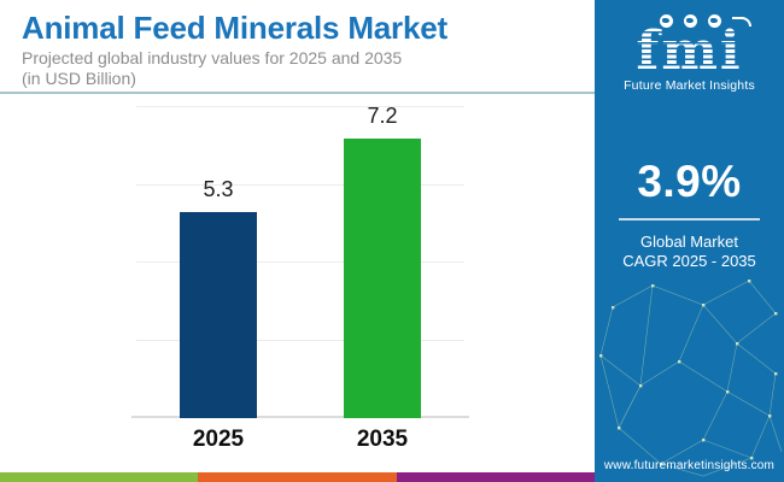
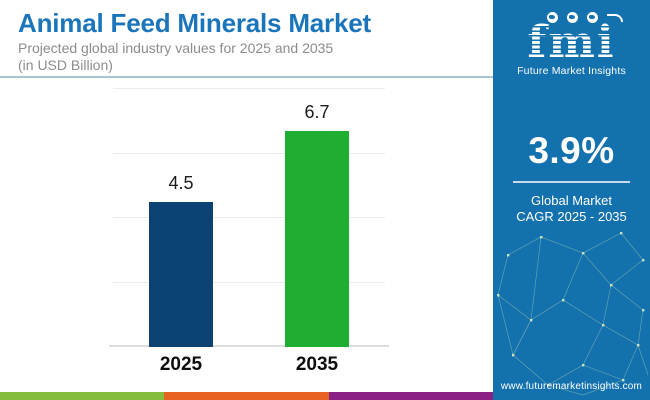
2025: 5.3 -> 4.5
2035: 7.2 -> 6.7
